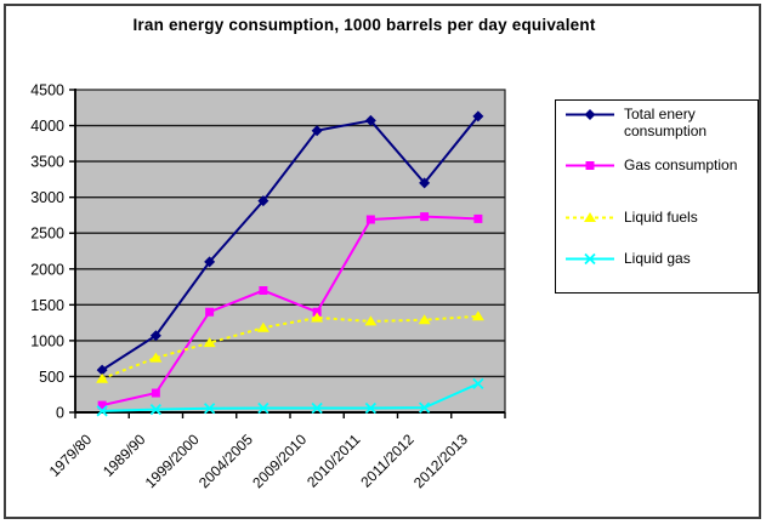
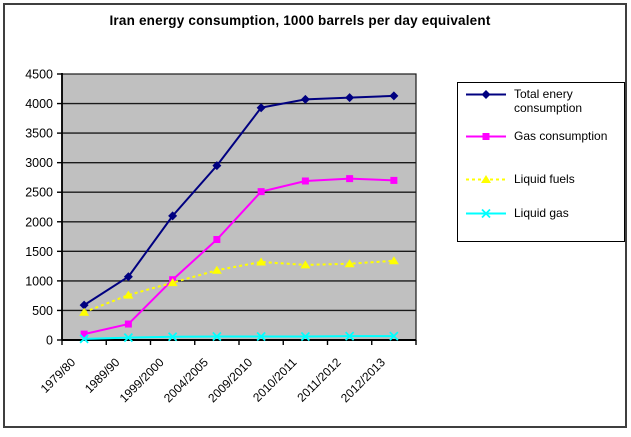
Gas consumption/1999/2000: 1400 -> 1000
Gas consumption/2009/2010: 1400 -> 2500
Total enery consumption/2011/2012: 3200 -> 4100
Liquid gas/2012/2013: 400 -> 100
